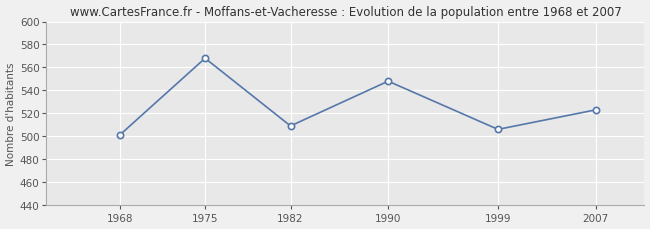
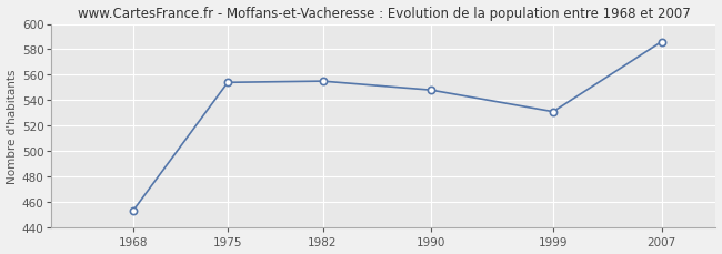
1968: 501 -> 453
1975: 568 -> 554
1982: 509 -> 555
1999: 506 -> 531
2007: 523 -> 586
